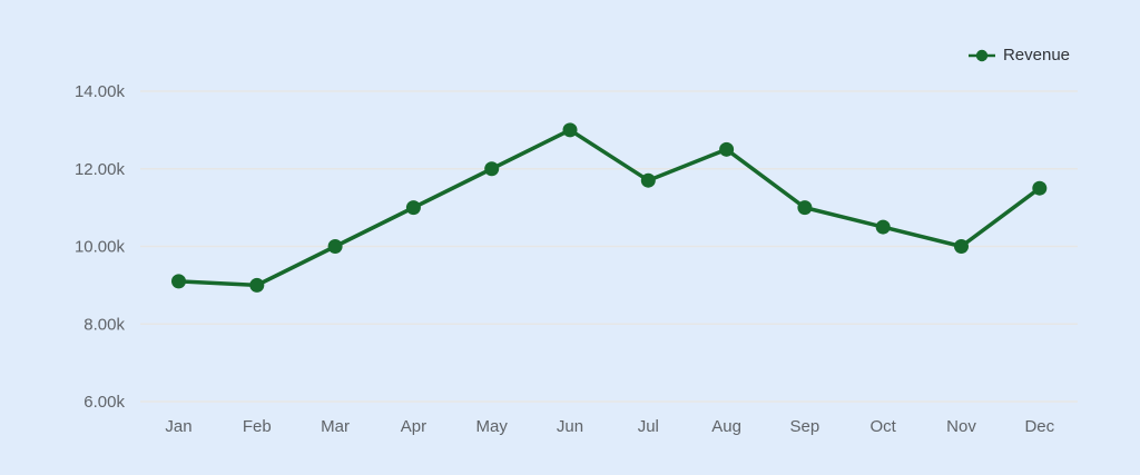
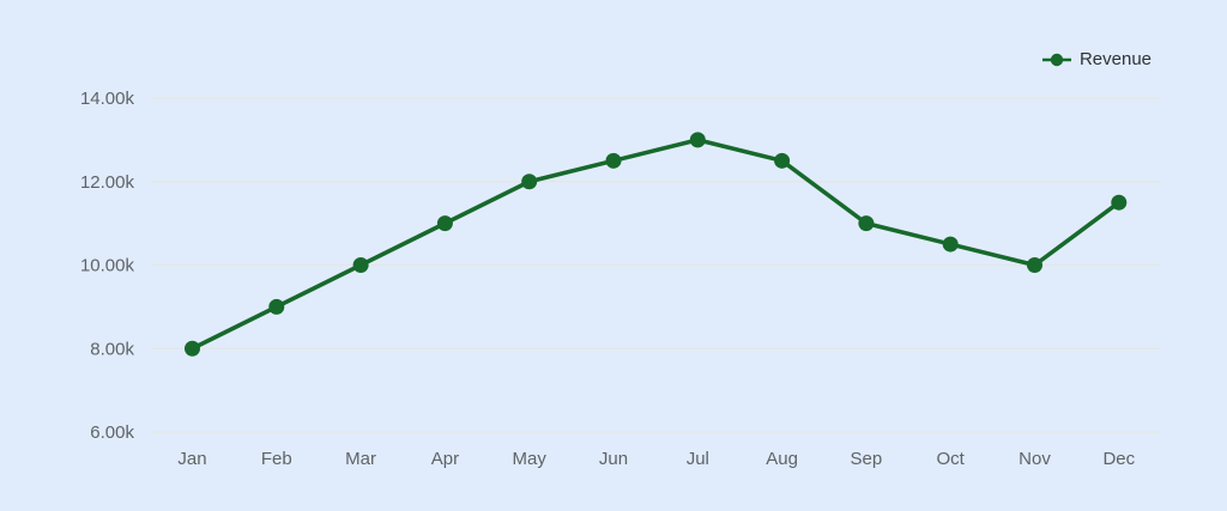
Jan: 9.1k -> 8.0k
Jun: 13.0k -> 12.5k
Jul: 11.7k -> 13.0k
